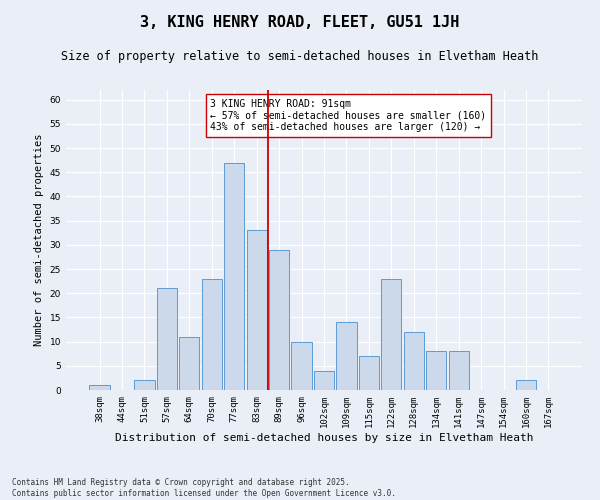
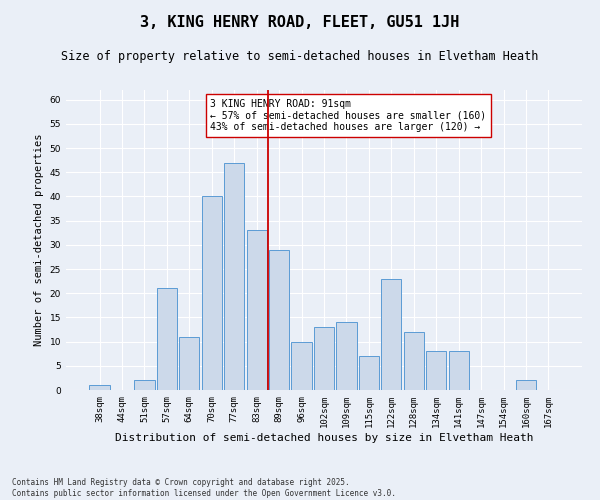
70sqm: 23 -> 40
102sqm: 4 -> 13
